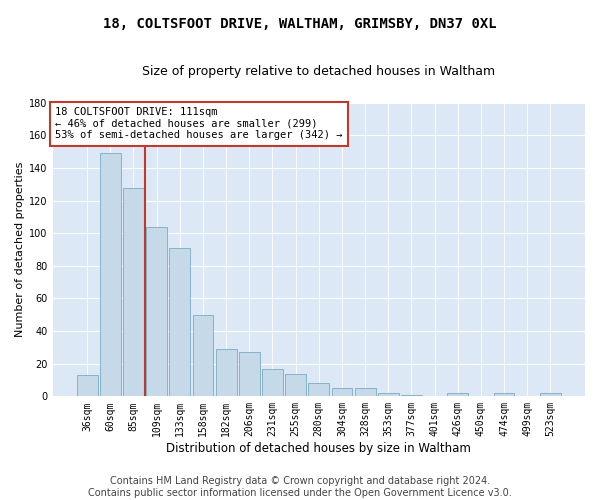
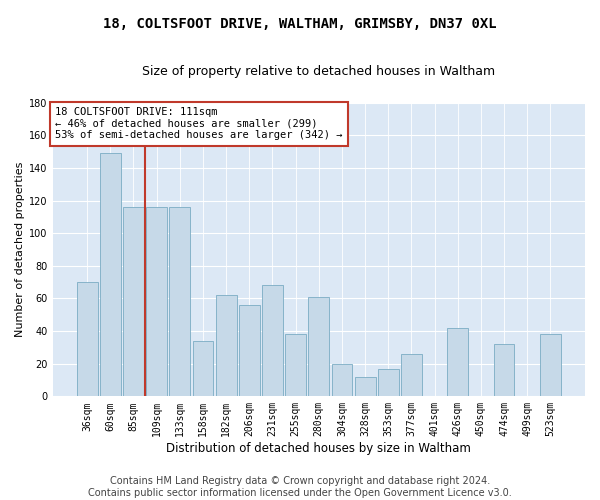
36sqm: 13 -> 70
85sqm: 128 -> 116
109sqm: 104 -> 116
133sqm: 91 -> 116
158sqm: 50 -> 34
182sqm: 29 -> 62
206sqm: 27 -> 56
231sqm: 17 -> 68
255sqm: 14 -> 38
280sqm: 8 -> 61
304sqm: 5 -> 20
328sqm: 5 -> 12
353sqm: 2 -> 17
377sqm: 1 -> 26
426sqm: 2 -> 42
474sqm: 2 -> 32
523sqm: 2 -> 38
